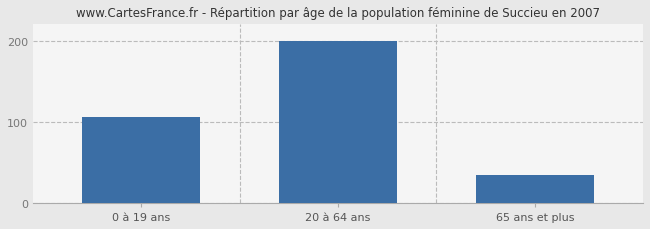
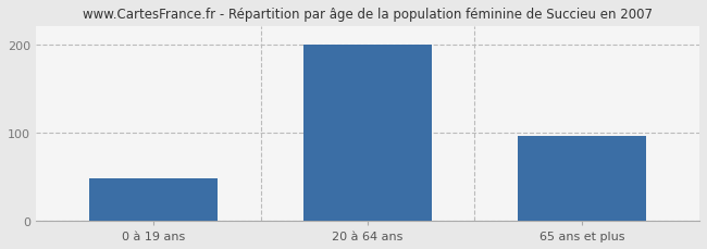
0 à 19 ans: 106 -> 48
65 ans et plus: 35 -> 96
